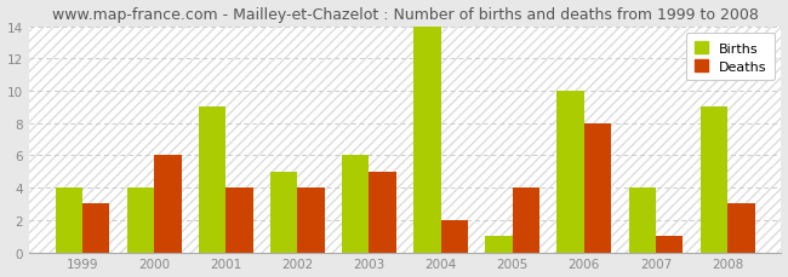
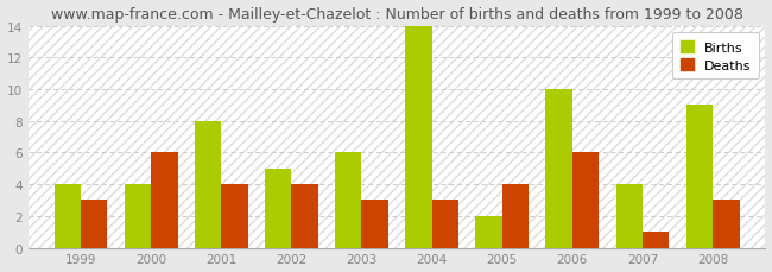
Births/2001: 9 -> 8
Deaths/2003: 5 -> 3
Deaths/2004: 2 -> 3
Births/2005: 1 -> 2
Deaths/2006: 8 -> 6
